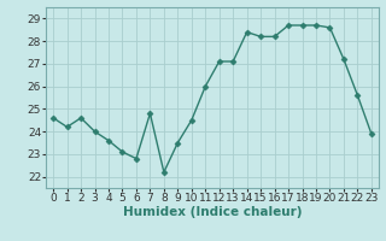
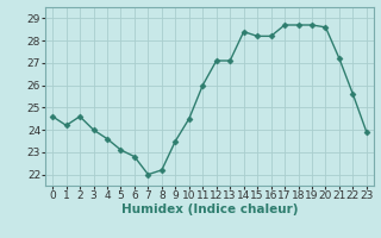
7: 24.8 -> 22.0
